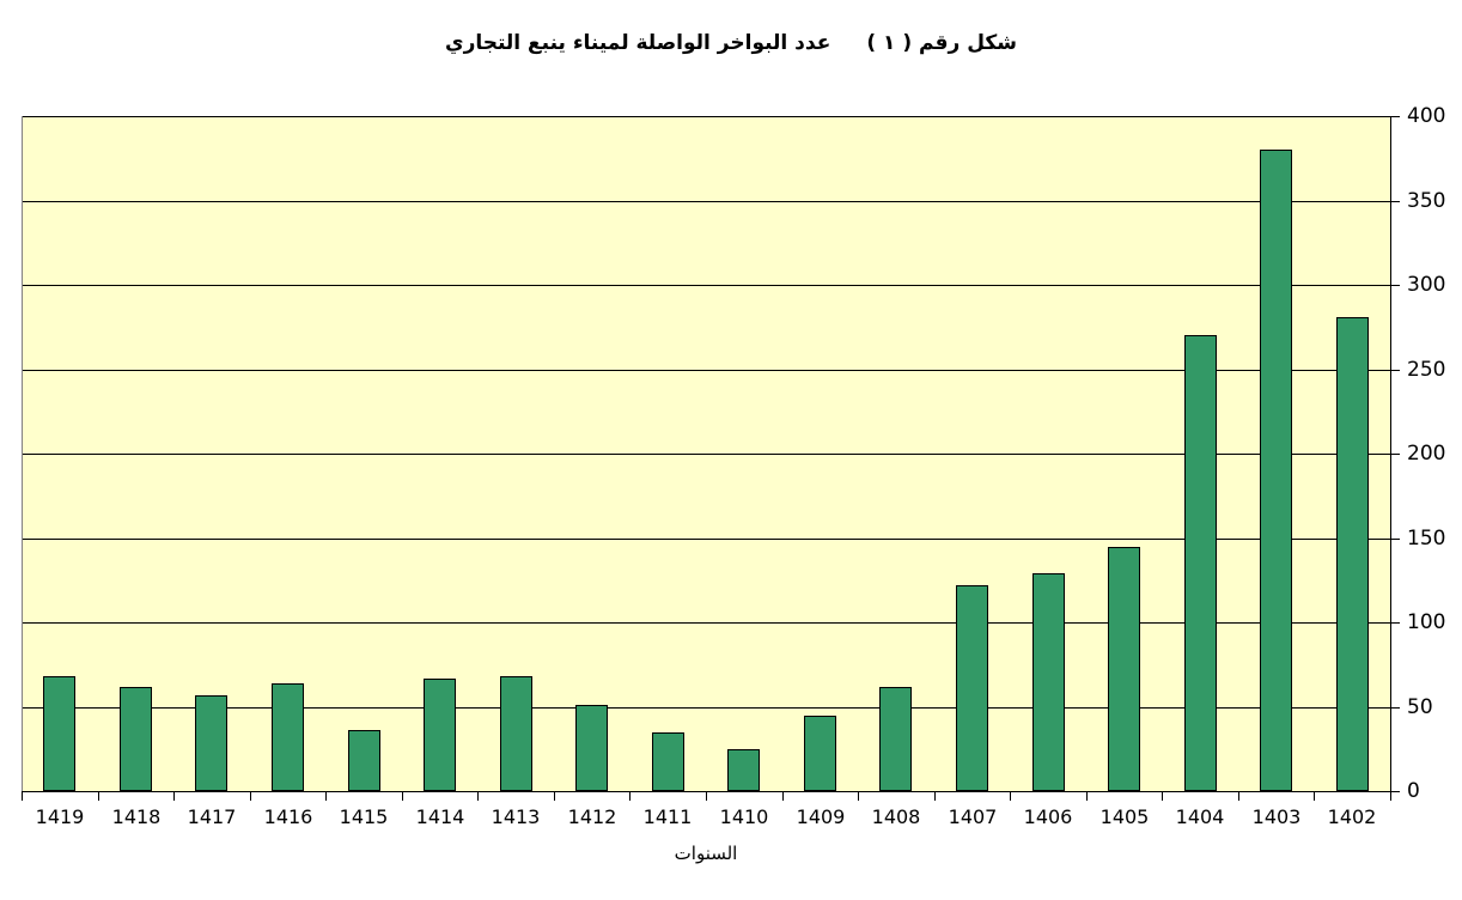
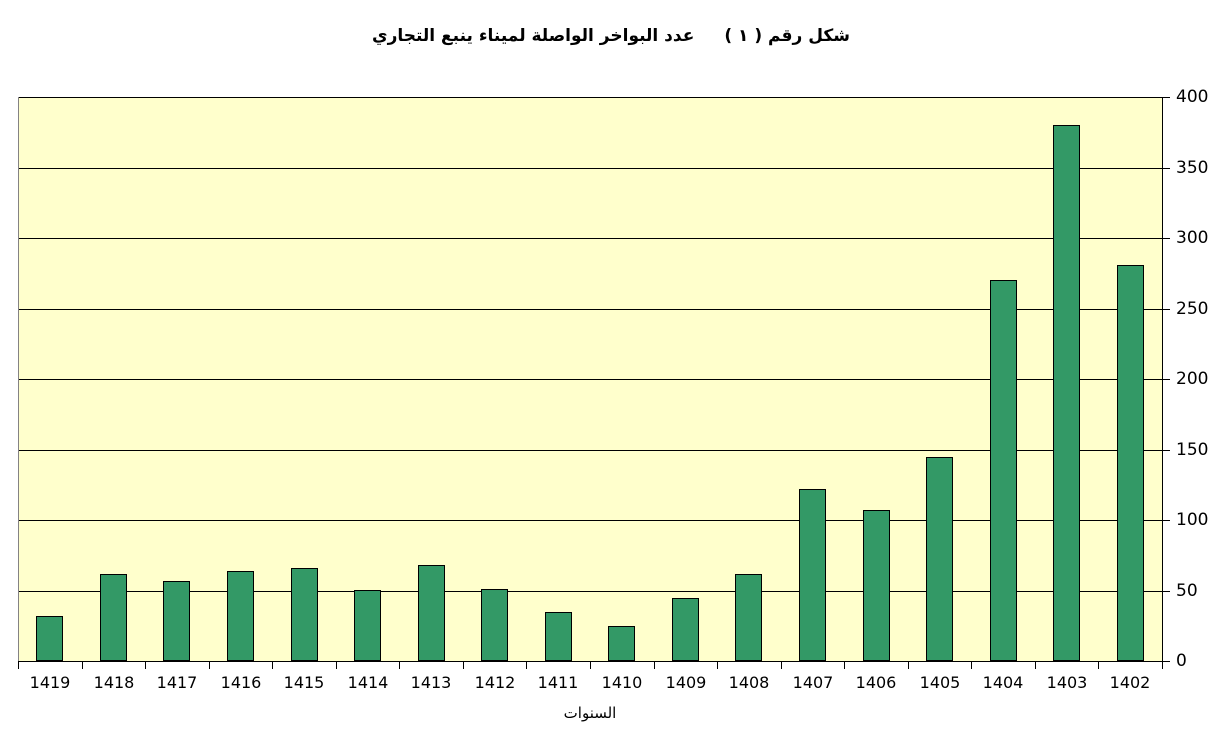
1419: 68 -> 32
1415: 36 -> 66
1414: 67 -> 50
1406: 129 -> 107
